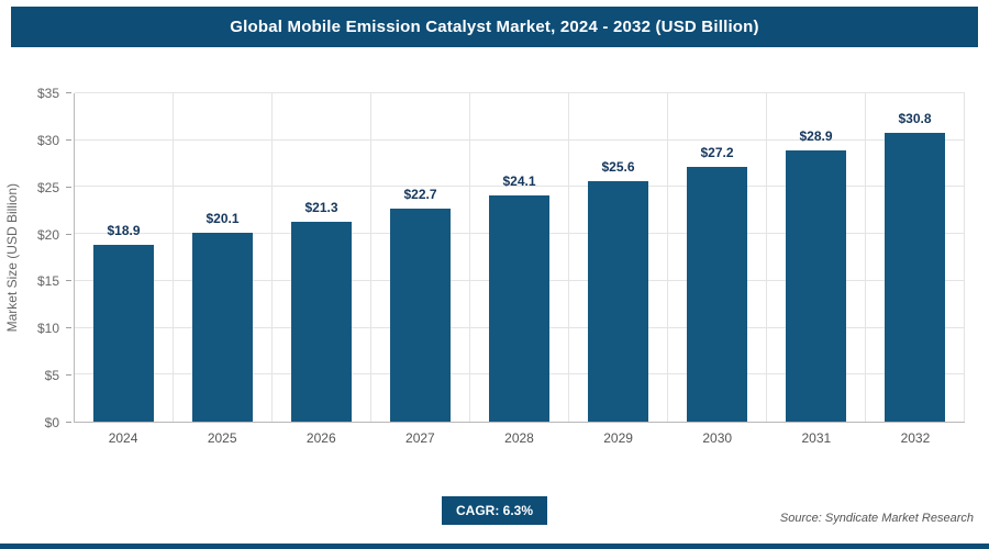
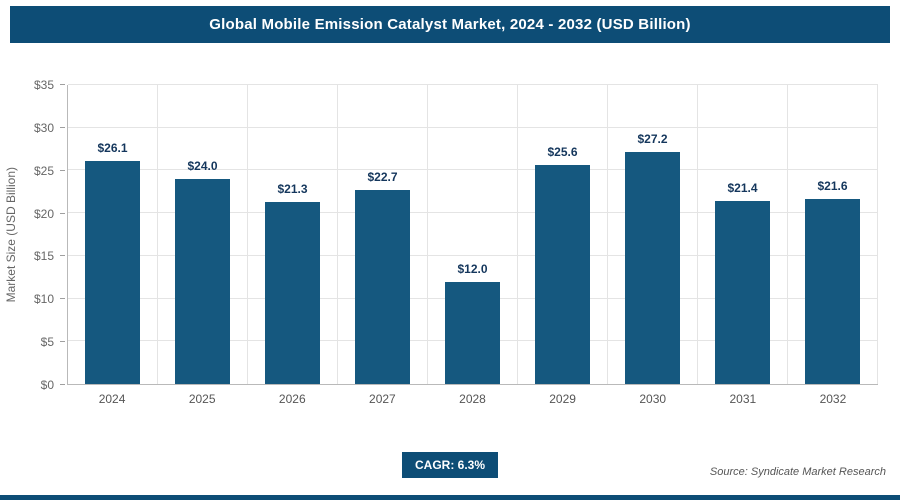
2024: $18.9 -> $26.1
2025: $20.1 -> $24.0
2028: $24.1 -> $12.0
2031: $28.9 -> $21.4
2032: $30.8 -> $21.6
